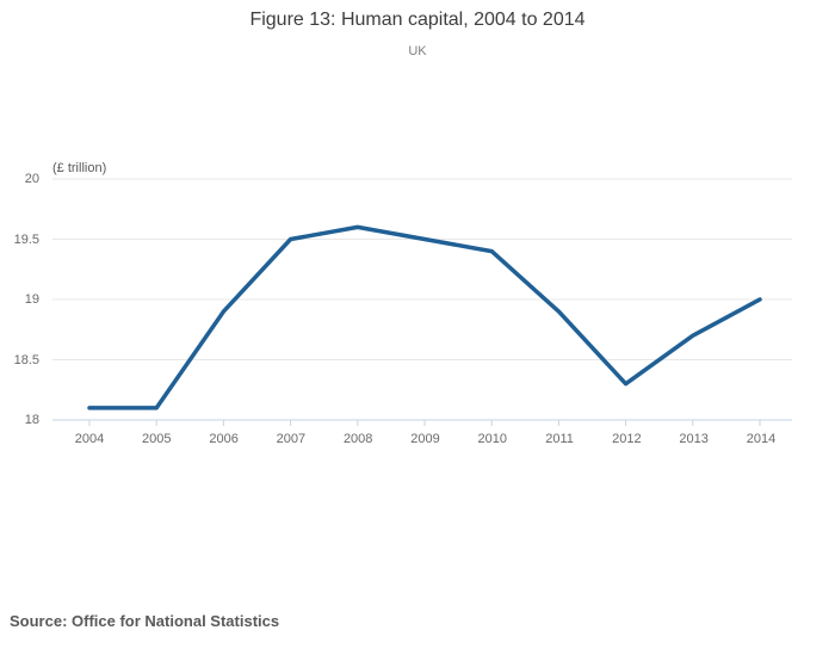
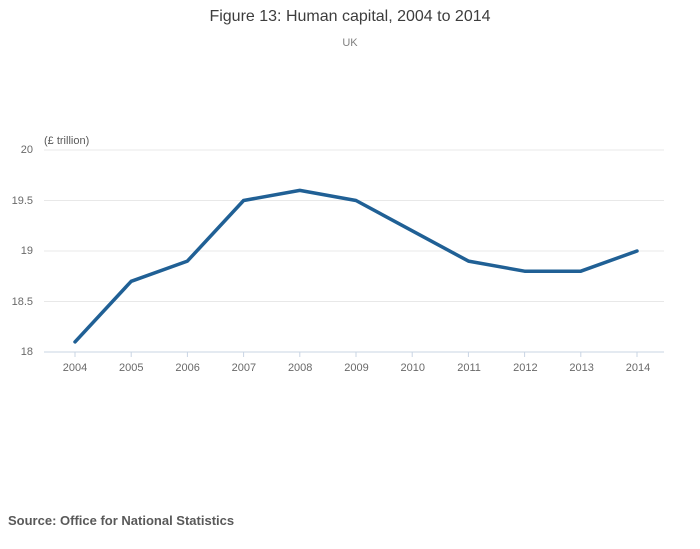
2005: 18.1 -> 18.7
2010: 19.4 -> 19.2
2012: 18.3 -> 18.8
2013: 18.7 -> 18.8
